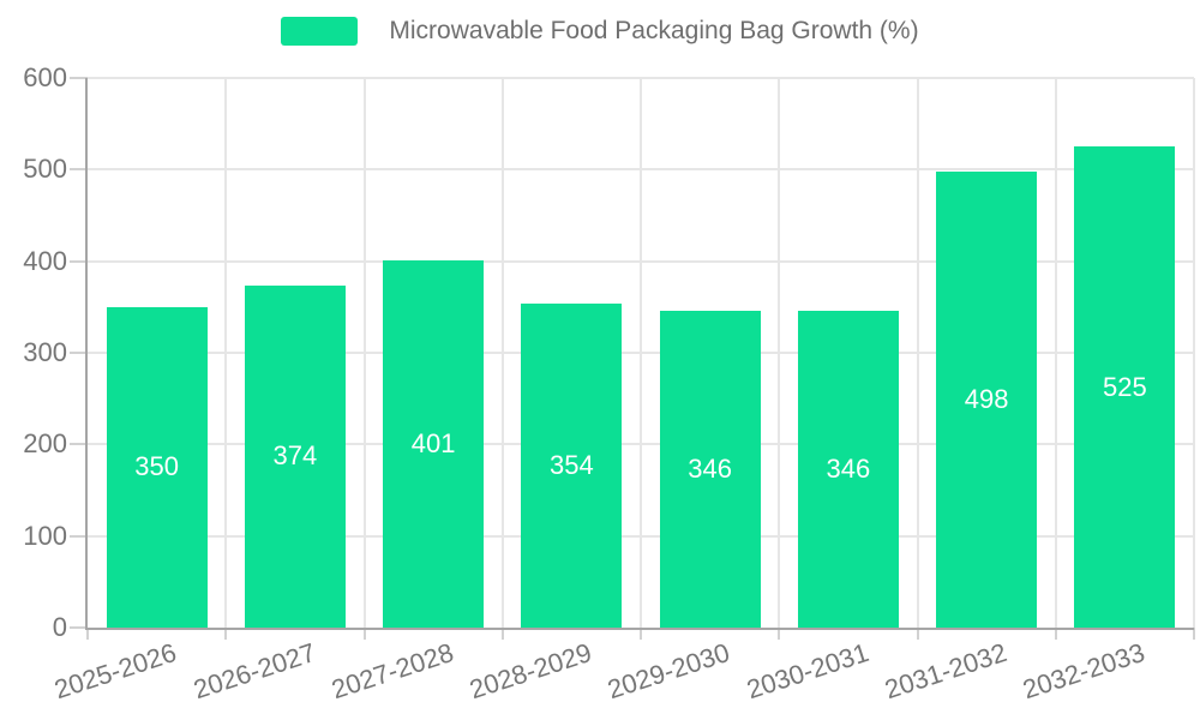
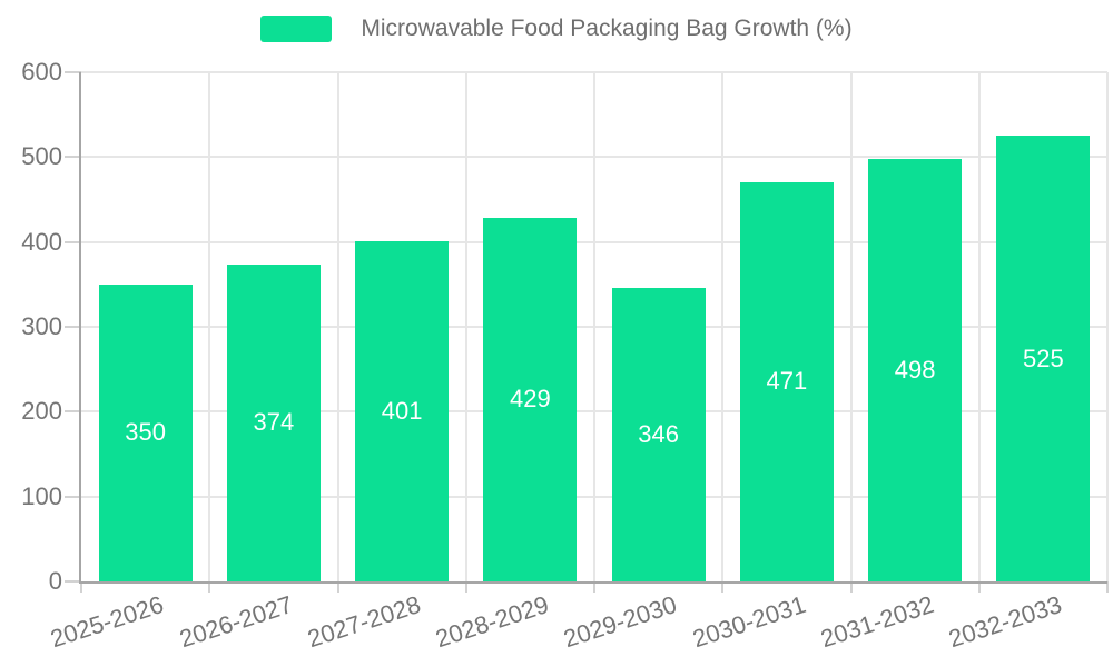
2028-2029: 354 -> 429
2030-2031: 346 -> 471
